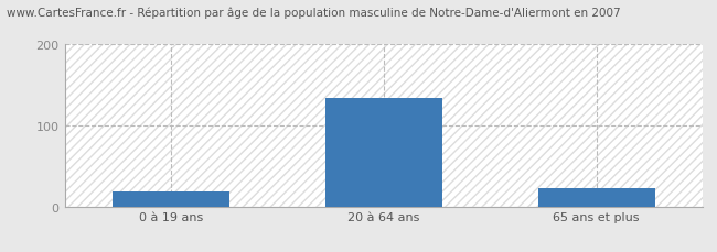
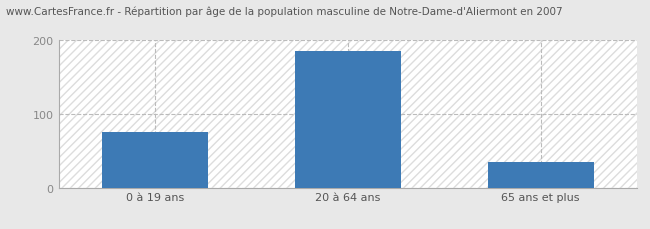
0 à 19 ans: 18 -> 75
20 à 64 ans: 134 -> 185
65 ans et plus: 22 -> 35
